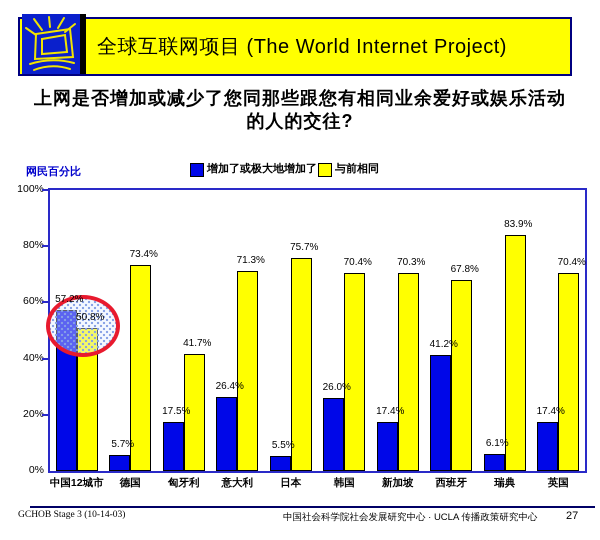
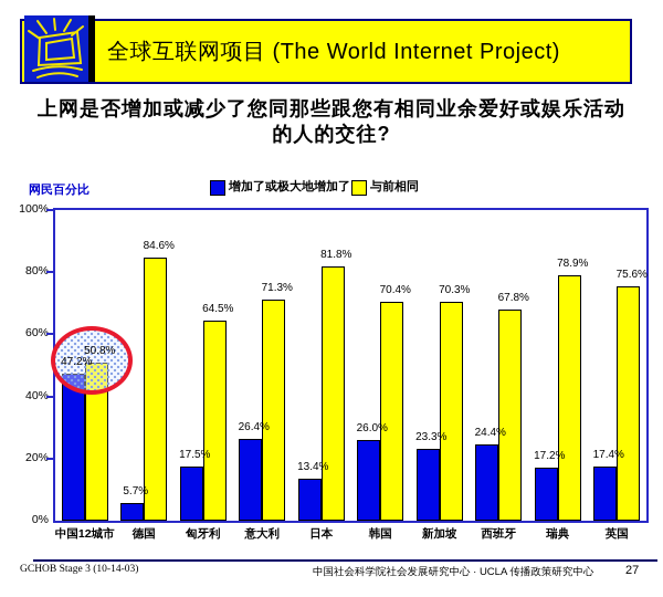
增加了或极大地增加了/中国12城市: 57.2% -> 47.2%
与前相同/德国: 73.4% -> 84.6%
与前相同/匈牙利: 41.7% -> 64.5%
增加了或极大地增加了/日本: 5.5% -> 13.4%
与前相同/日本: 75.7% -> 81.8%
增加了或极大地增加了/新加坡: 17.4% -> 23.3%
增加了或极大地增加了/西班牙: 41.2% -> 24.4%
增加了或极大地增加了/瑞典: 6.1% -> 17.2%
与前相同/瑞典: 83.9% -> 78.9%
与前相同/英国: 70.4% -> 75.6%
